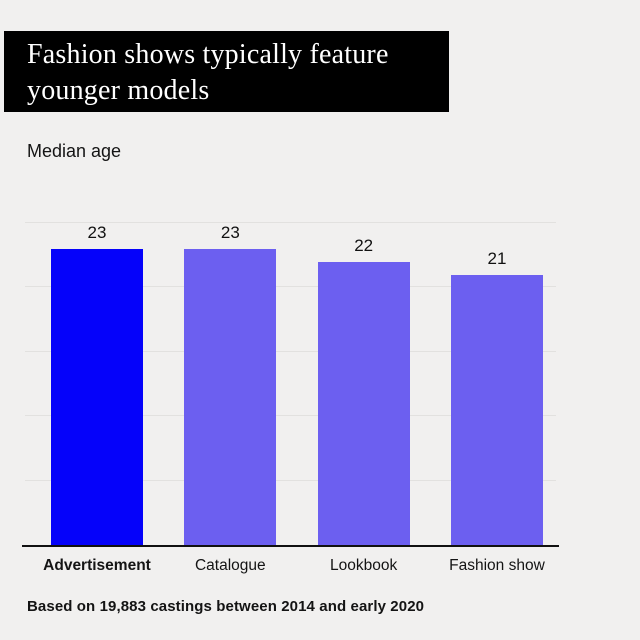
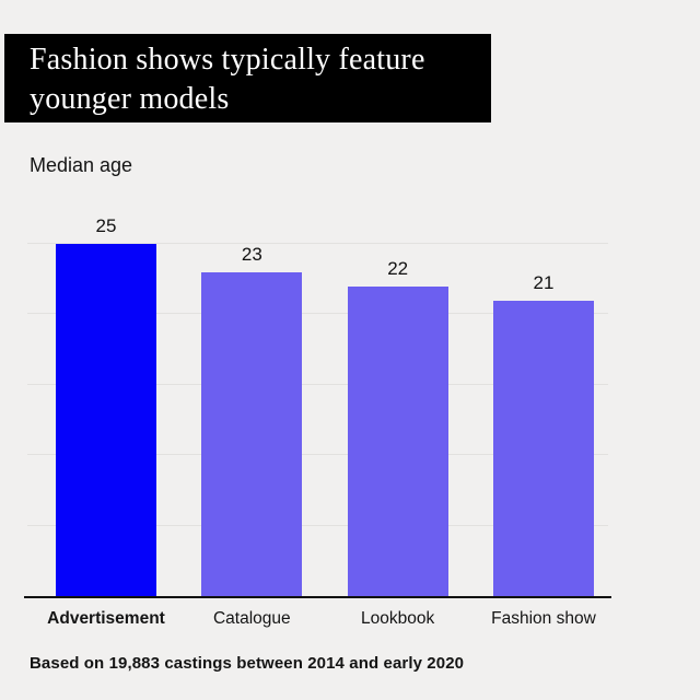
Advertisement: 23 -> 25
